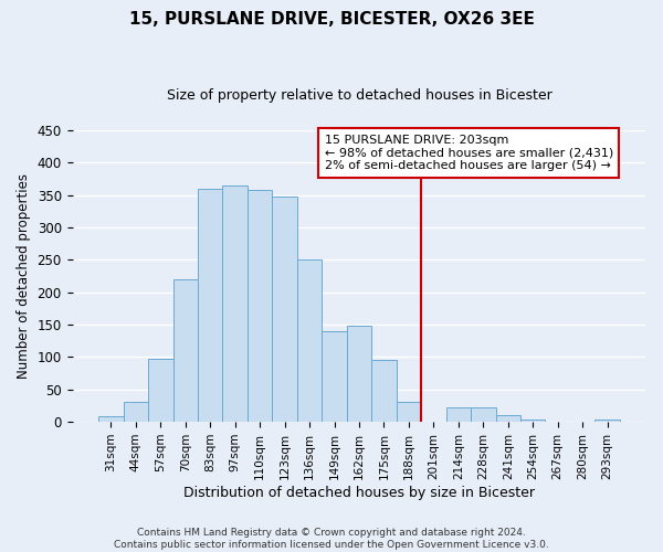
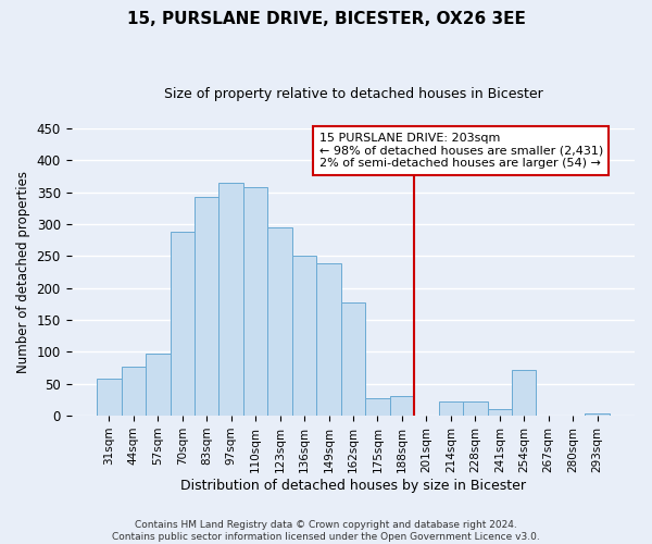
31sqm: 8 -> 58
44sqm: 30 -> 76
70sqm: 220 -> 288
83sqm: 360 -> 342
123sqm: 347 -> 294
149sqm: 140 -> 238
162sqm: 148 -> 178
175sqm: 96 -> 28
254sqm: 4 -> 72
